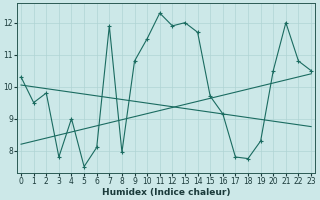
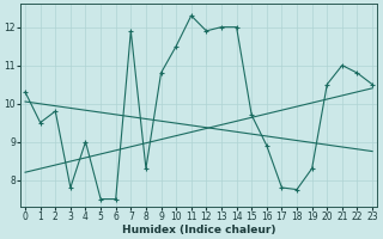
6: 8.10 -> 7.50
8: 7.95 -> 8.30
14: 11.70 -> 12.00
16: 9.15 -> 8.90
21: 12.00 -> 11.00
